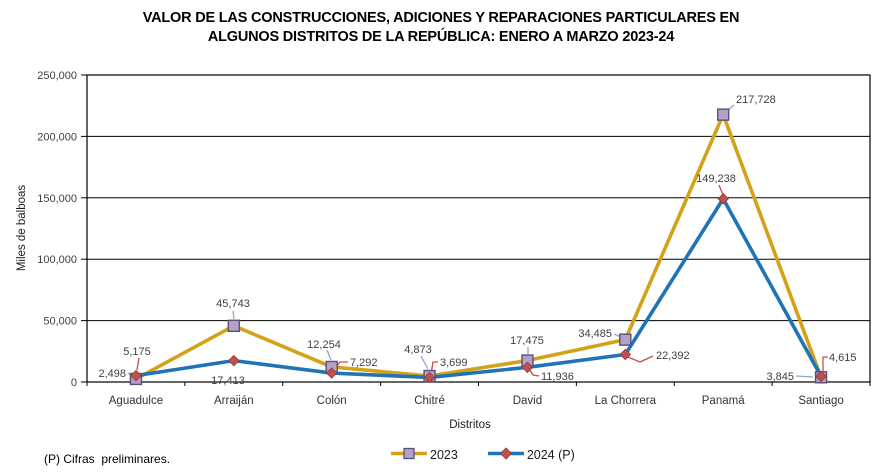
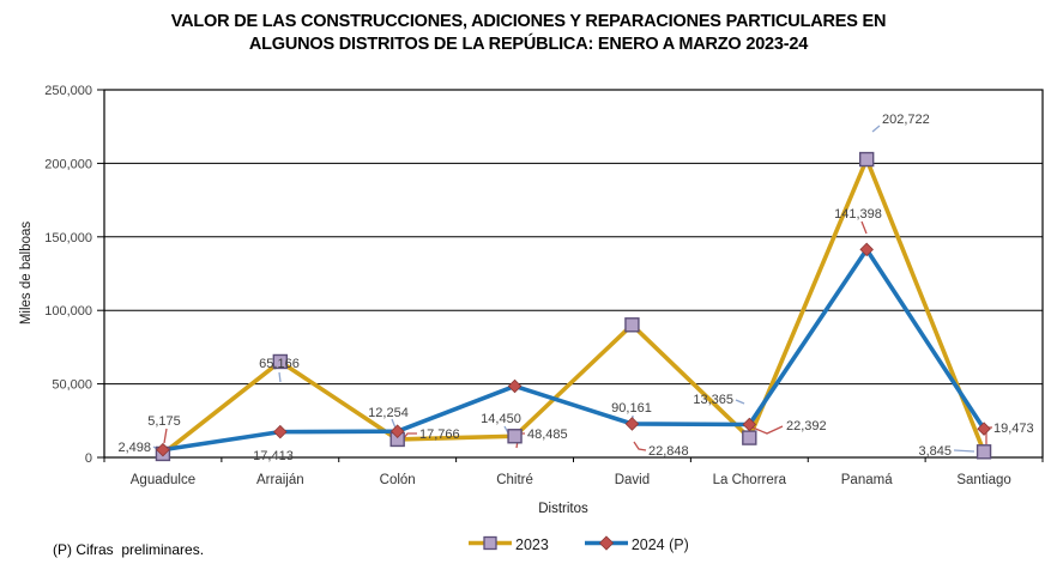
2023/Arraiján: 45,743 -> 65,166
2024 (P)/Colón: 7,292 -> 17,766
2023/Chitré: 4,873 -> 14,450
2024 (P)/Chitré: 3,699 -> 48,485
2023/David: 17,475 -> 90,161
2024 (P)/David: 11,936 -> 22,848
2023/La Chorrera: 34,485 -> 13,365
2023/Panamá: 217,728 -> 202,722
2024 (P)/Panamá: 149,238 -> 141,398
2024 (P)/Santiago: 4,615 -> 19,473
